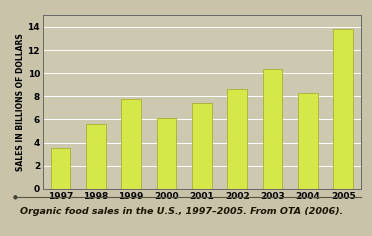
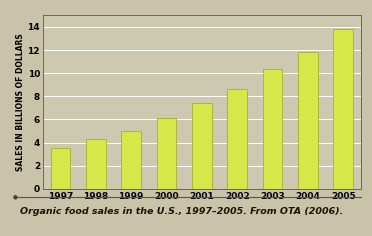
1998: 5.6 -> 4.3
1999: 7.8 -> 5.0
2004: 8.3 -> 11.8
